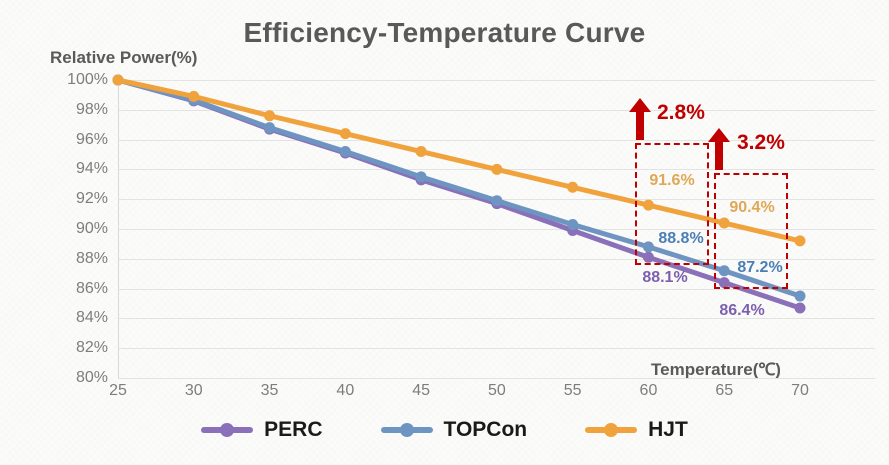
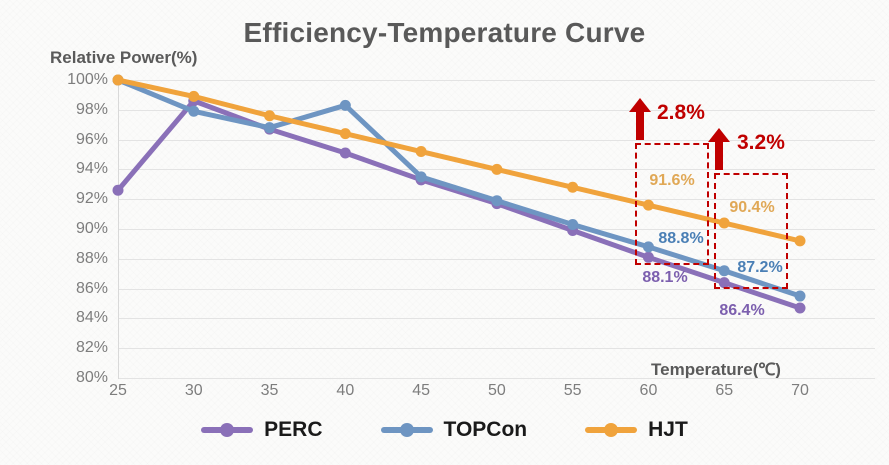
PERC/25: 100.0% -> 92.6%
TOPCon/30: 98.7% -> 97.9%
TOPCon/40: 95.2% -> 98.3%
